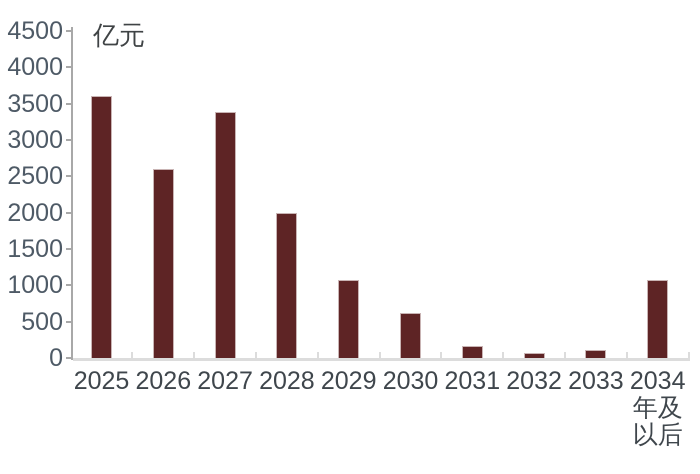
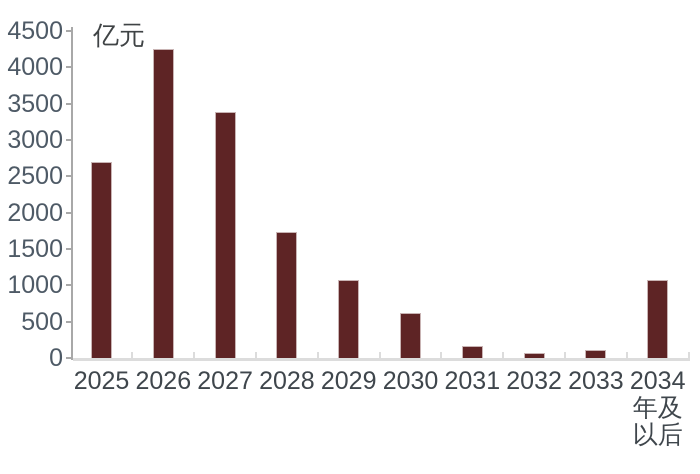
2025: 3600 -> 2700
2026: 2600 -> 4200
2028: 2000 -> 1700
